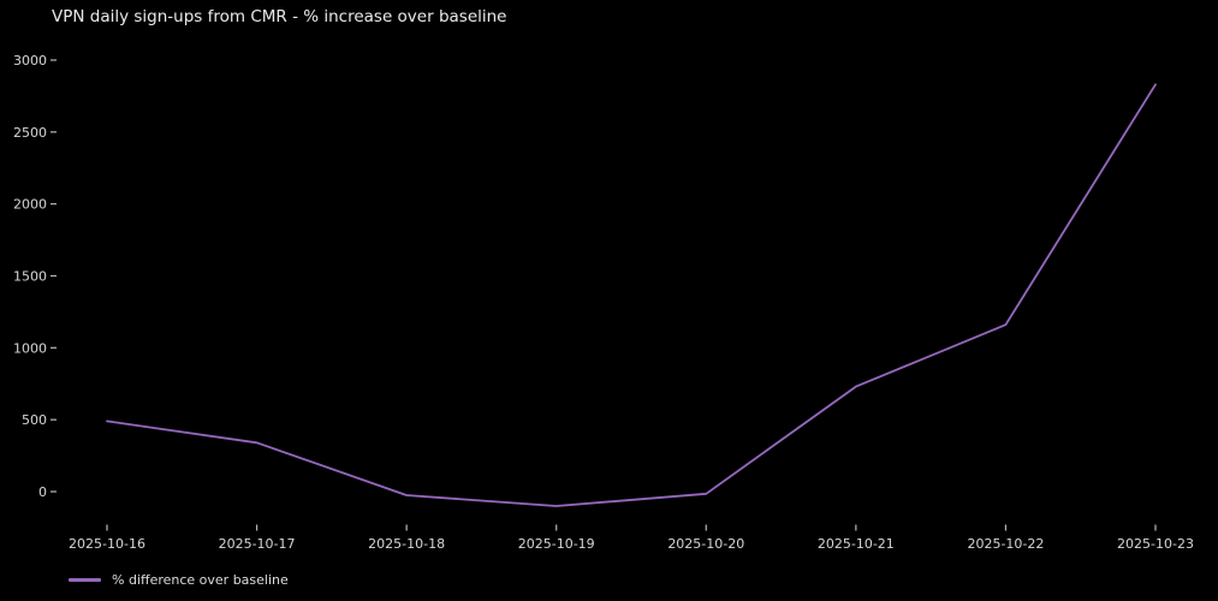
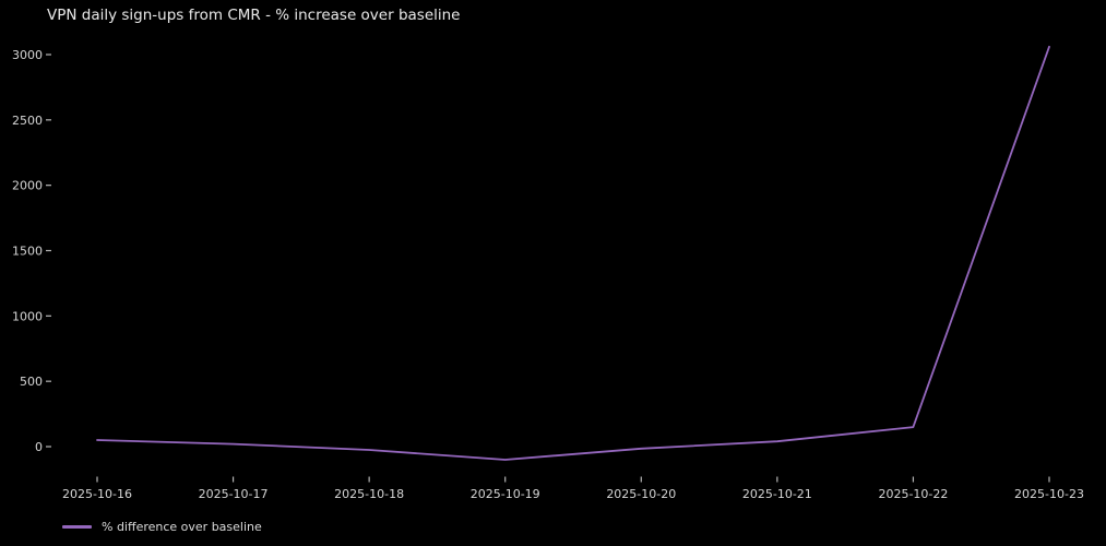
2025-10-16: 490 -> 50
2025-10-17: 340 -> 20
2025-10-21: 730 -> 40
2025-10-22: 1160 -> 150
2025-10-23: 2830 -> 3060
